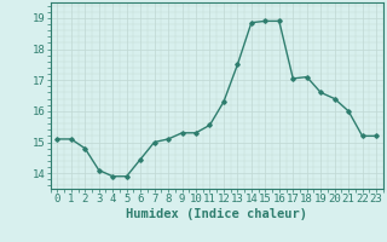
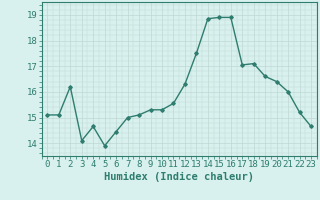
2: 14.80 -> 16.20
4: 13.90 -> 14.65
23: 15.20 -> 14.65
